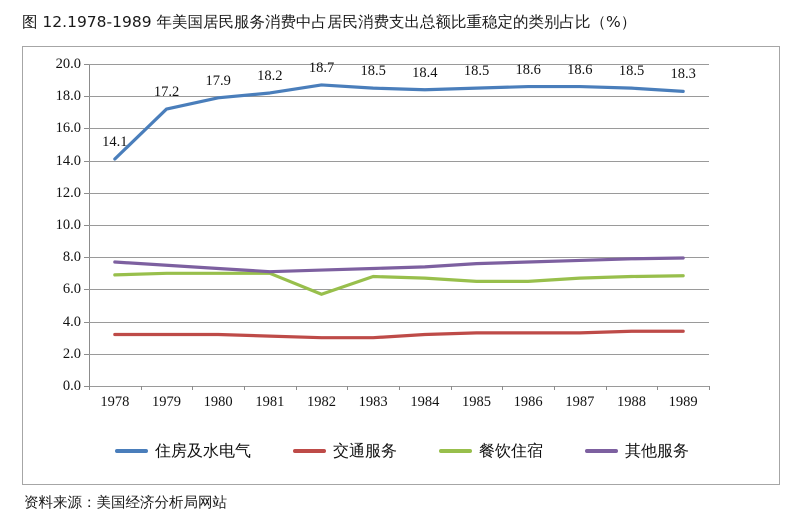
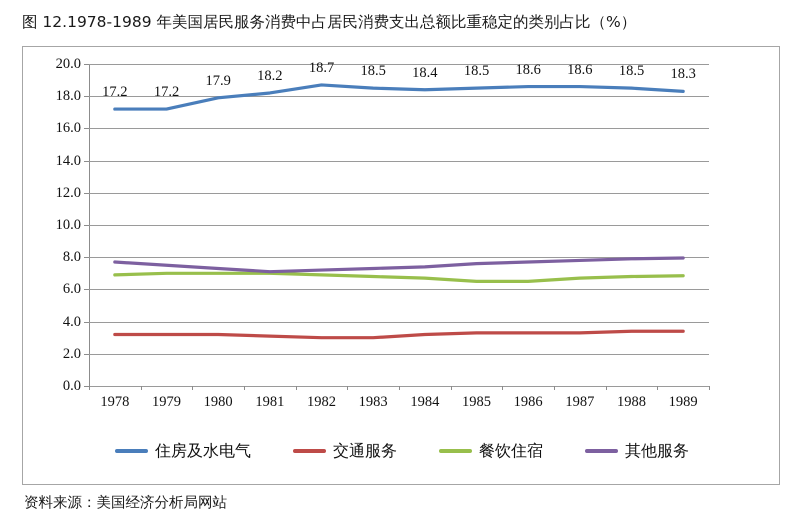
住房及水电气/1978: 14.1 -> 17.2
餐饮住宿/1982: 5.7 -> 6.9
